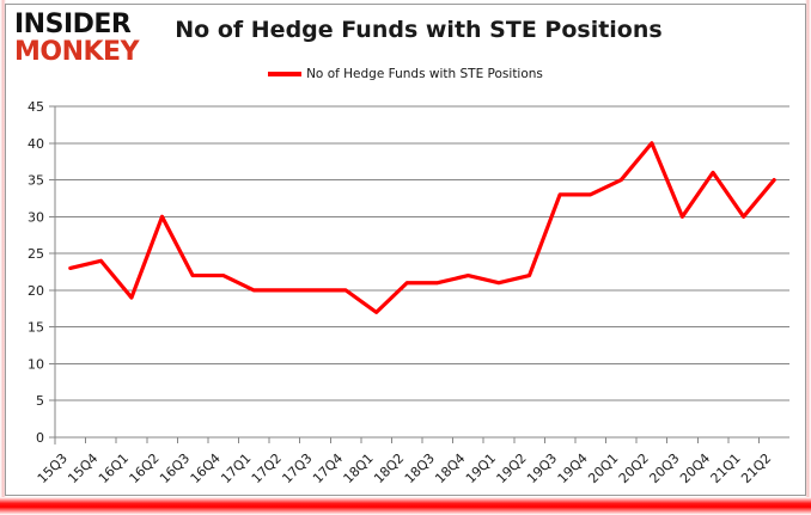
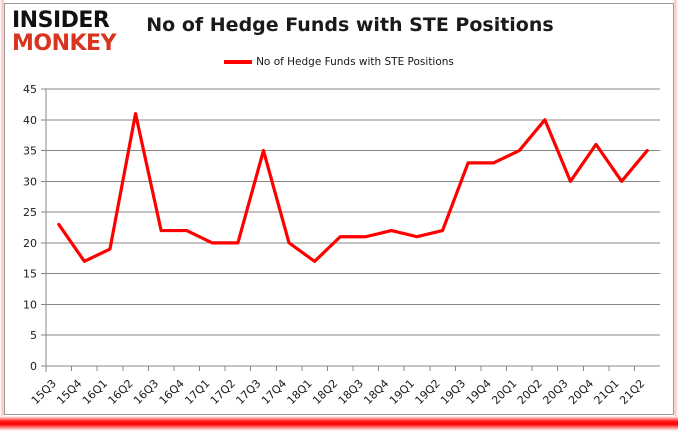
15Q4: 24 -> 17
16Q2: 30 -> 41
17Q3: 20 -> 35
